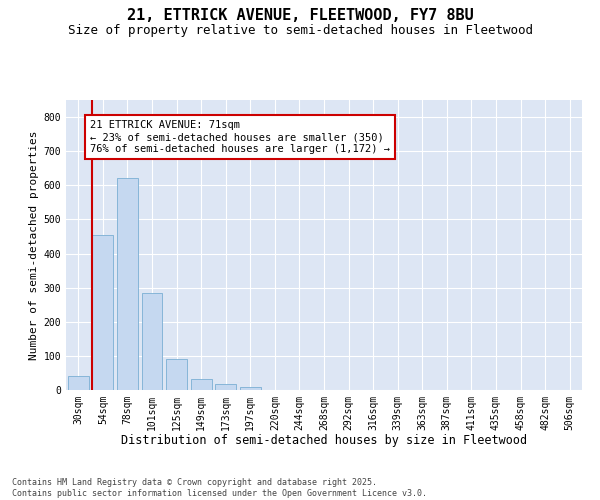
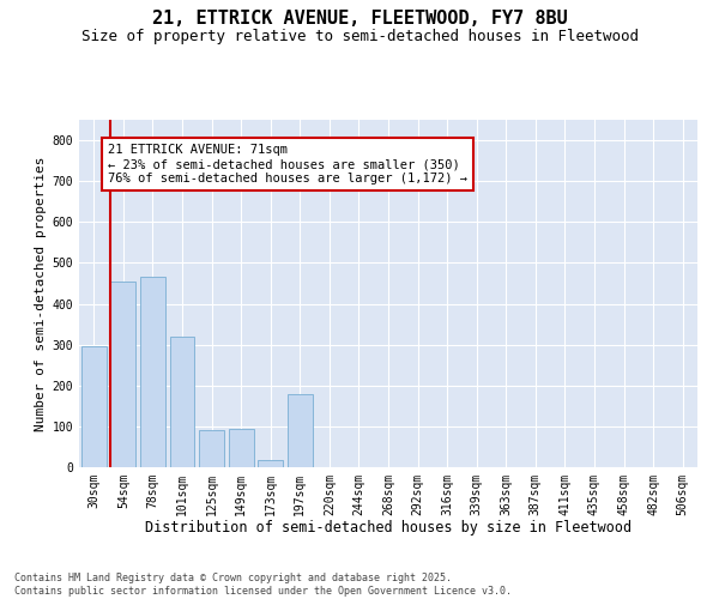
30sqm: 40 -> 295
78sqm: 620 -> 465
101sqm: 285 -> 320
149sqm: 33 -> 95
197sqm: 9 -> 180
